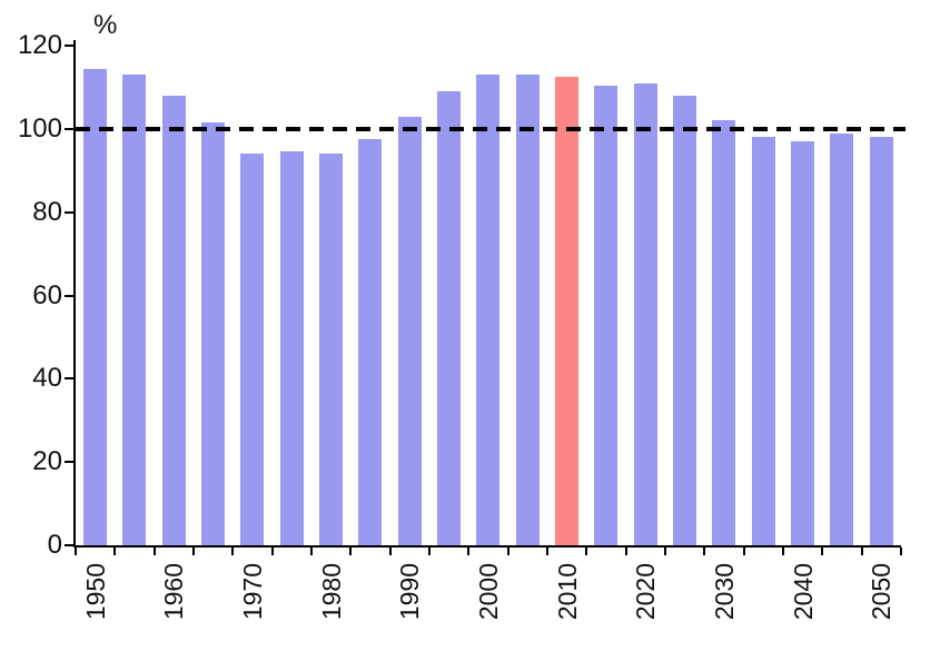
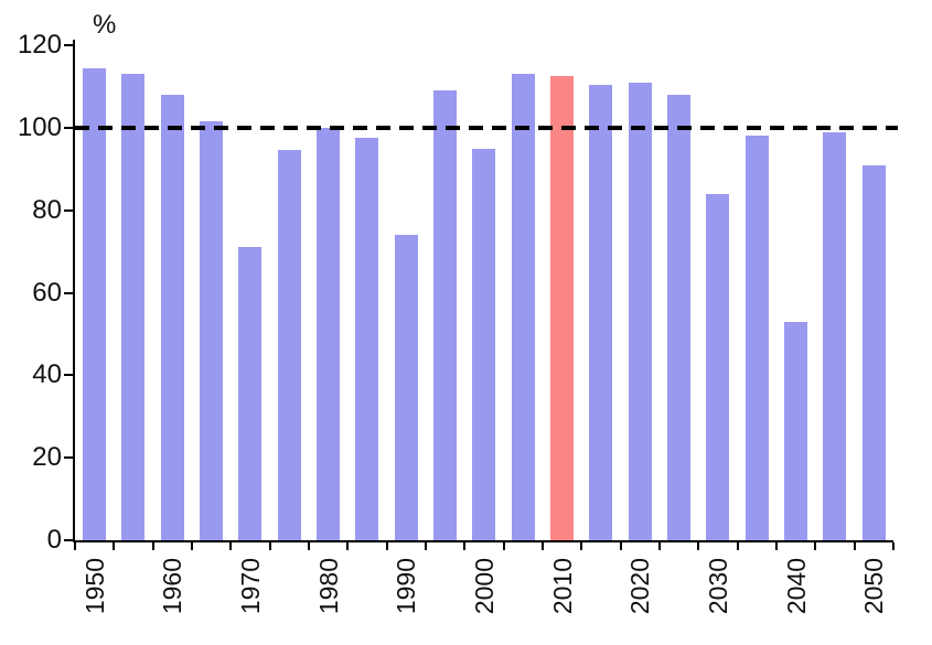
1970: 94 -> 71
1980: 94 -> 100
1990: 103 -> 74
2000: 113 -> 95
2030: 102 -> 84
2040: 97 -> 53
2050: 98 -> 91
